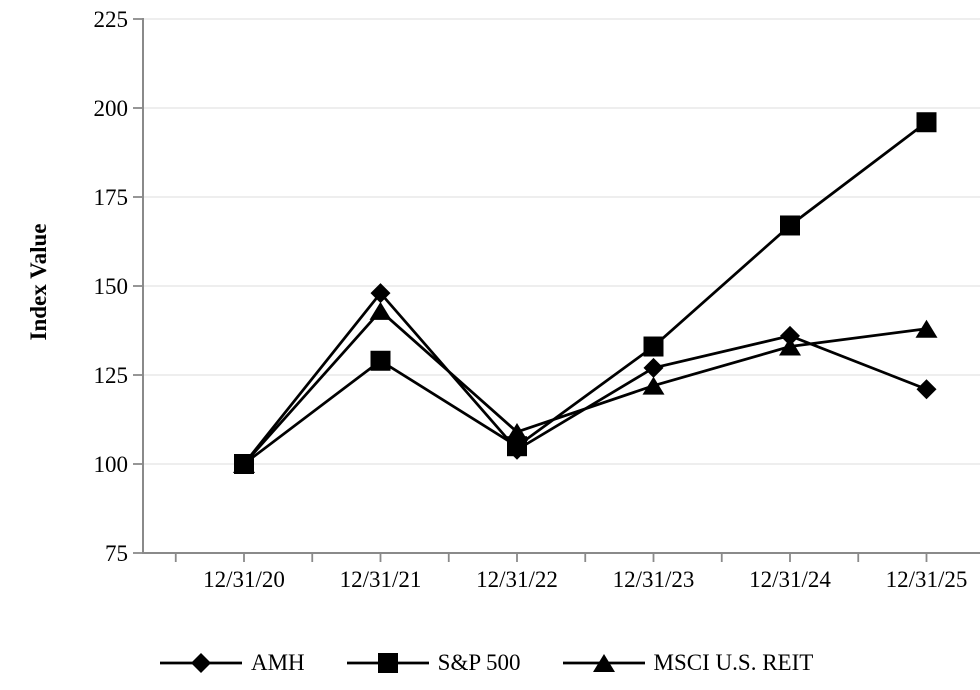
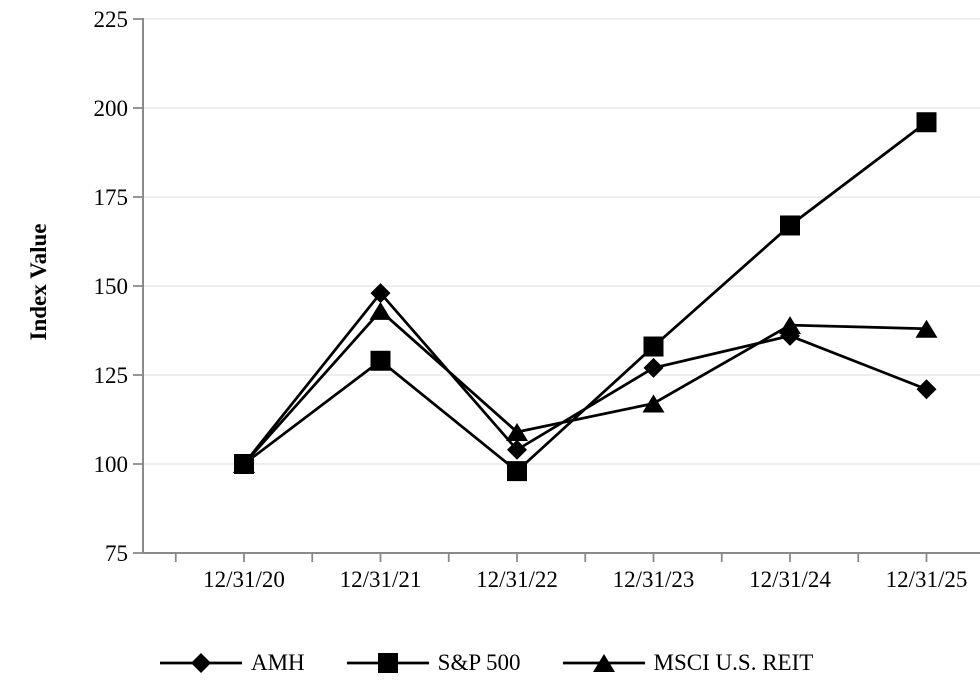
S&P 500/12/31/22: 105 -> 98
MSCI U.S. REIT/12/31/23: 122 -> 117
MSCI U.S. REIT/12/31/24: 133 -> 139
